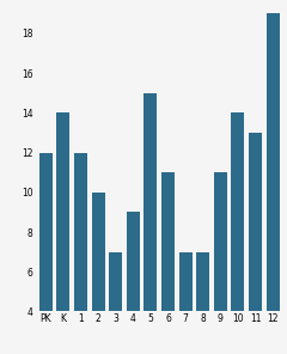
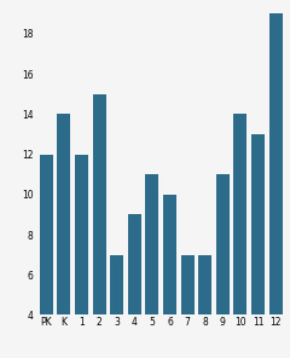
2: 10 -> 15
5: 15 -> 11
6: 11 -> 10
